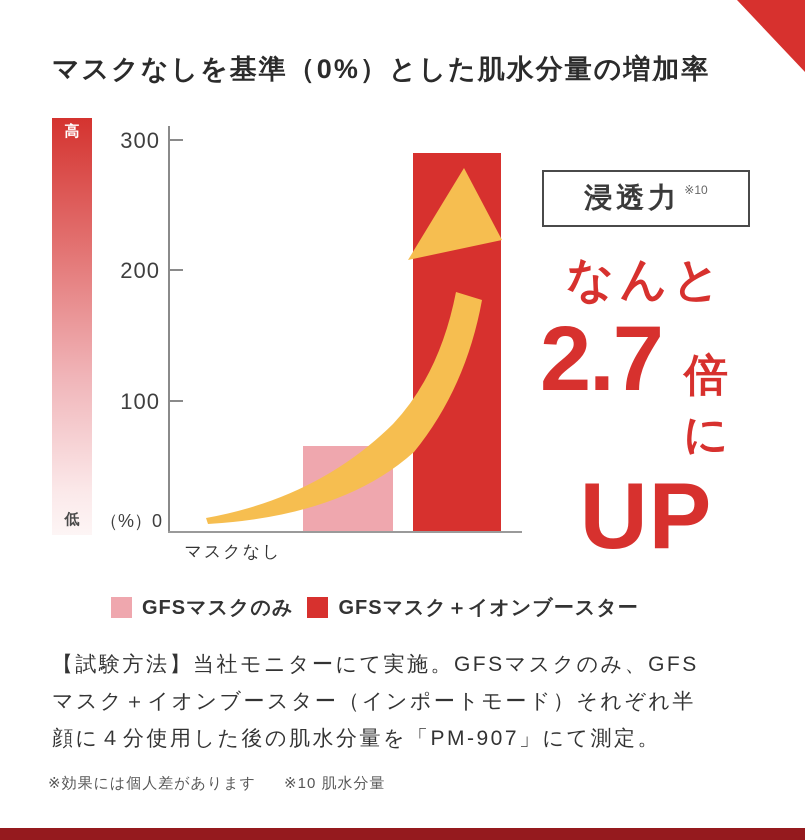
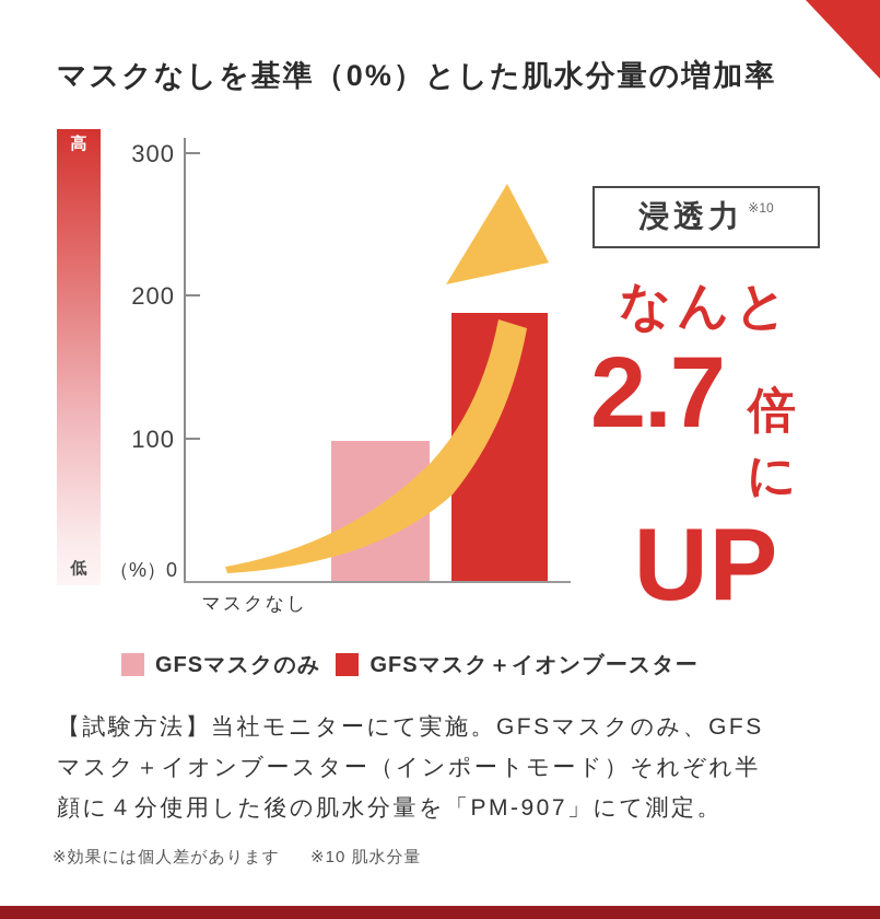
GFSマスクのみ: 65 -> 98
GFSマスク＋イオンブースター: 290 -> 188
